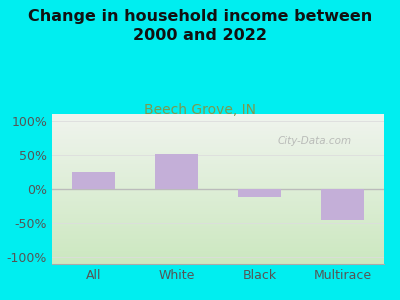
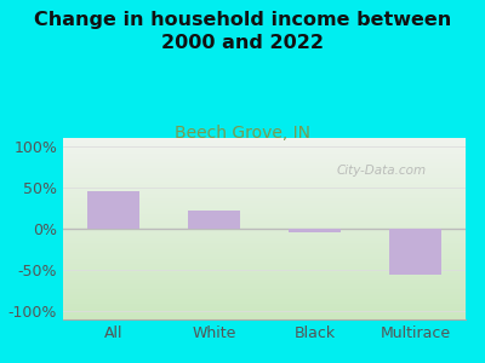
All: 25% -> 46%
White: 52% -> 22%
Black: -12% -> -4%
Multirace: -45% -> -56%
